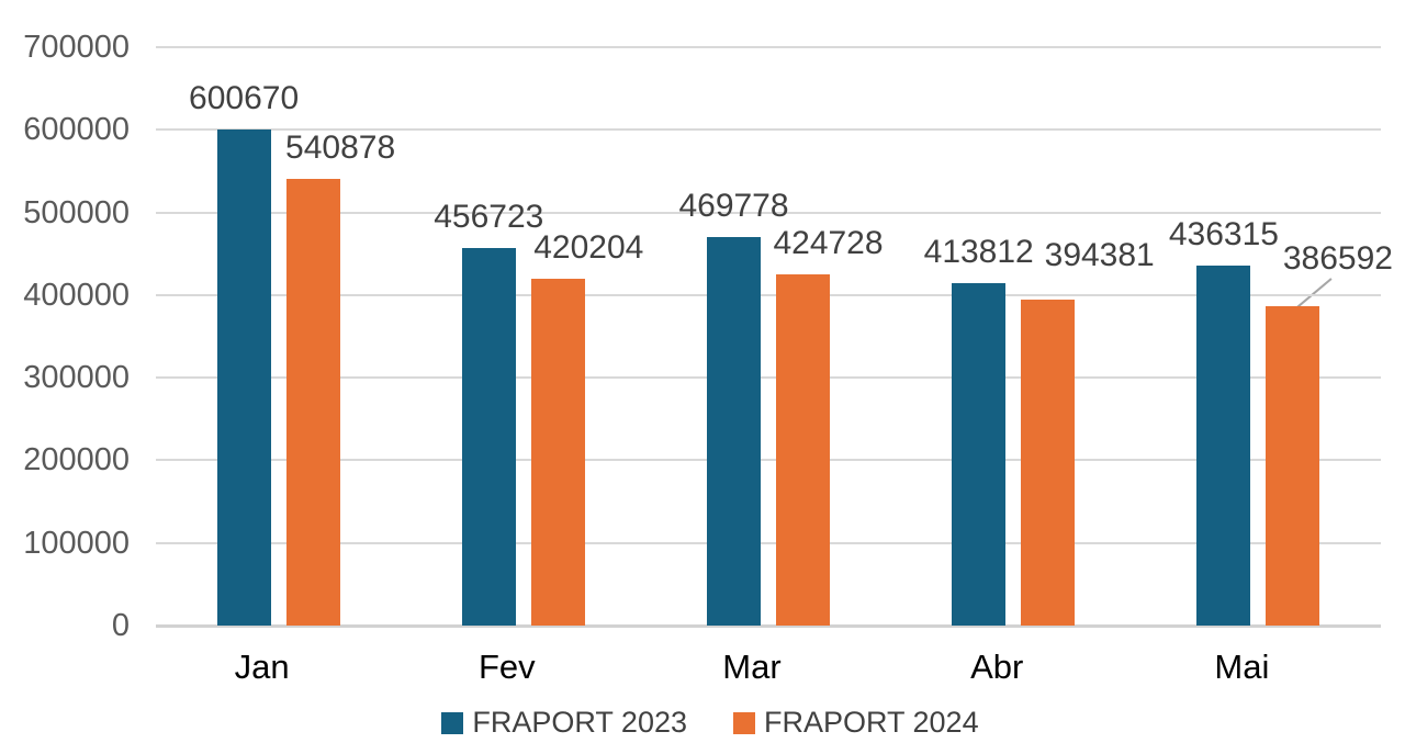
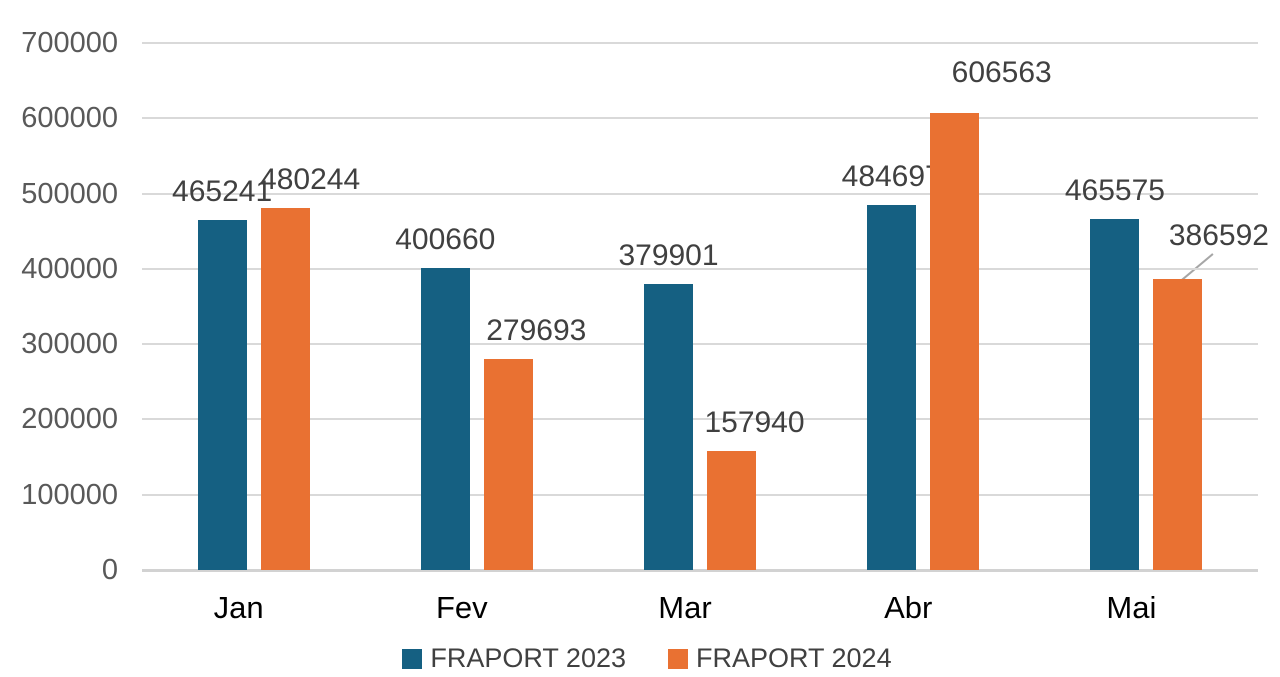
FRAPORT 2023/Jan: 600670 -> 465241
FRAPORT 2024/Jan: 540878 -> 480244
FRAPORT 2023/Fev: 456723 -> 400660
FRAPORT 2024/Fev: 420204 -> 279693
FRAPORT 2023/Mar: 469778 -> 379901
FRAPORT 2024/Mar: 424728 -> 157940
FRAPORT 2023/Abr: 413812 -> 484697
FRAPORT 2024/Abr: 394381 -> 606563
FRAPORT 2023/Mai: 436315 -> 465575
